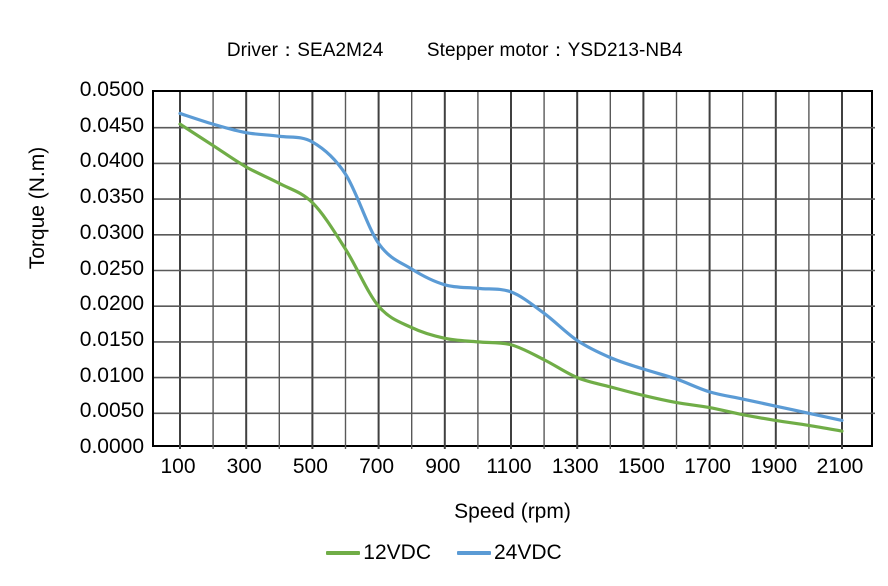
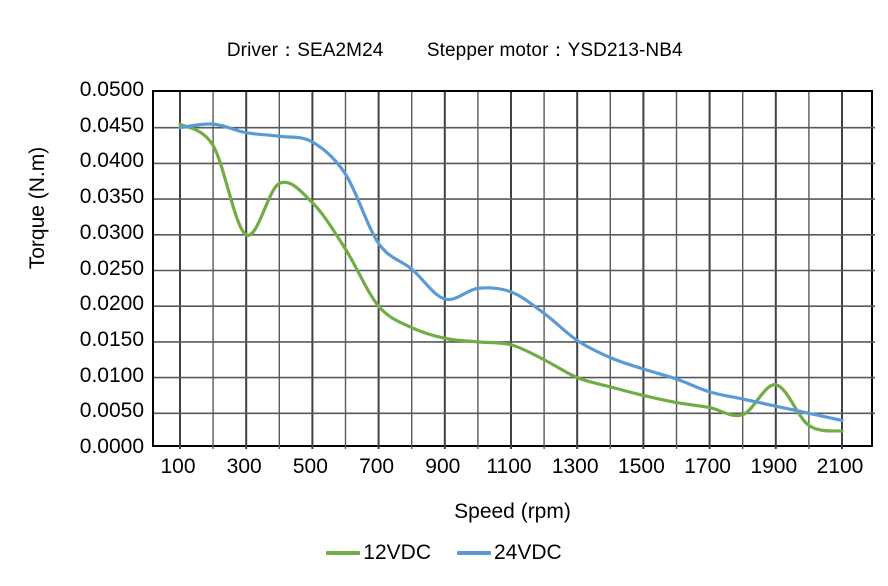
24VDC/100: 0.047 -> 0.045
12VDC/300: 0.040 -> 0.030
24VDC/900: 0.023 -> 0.021
12VDC/1900: 0.004 -> 0.009
